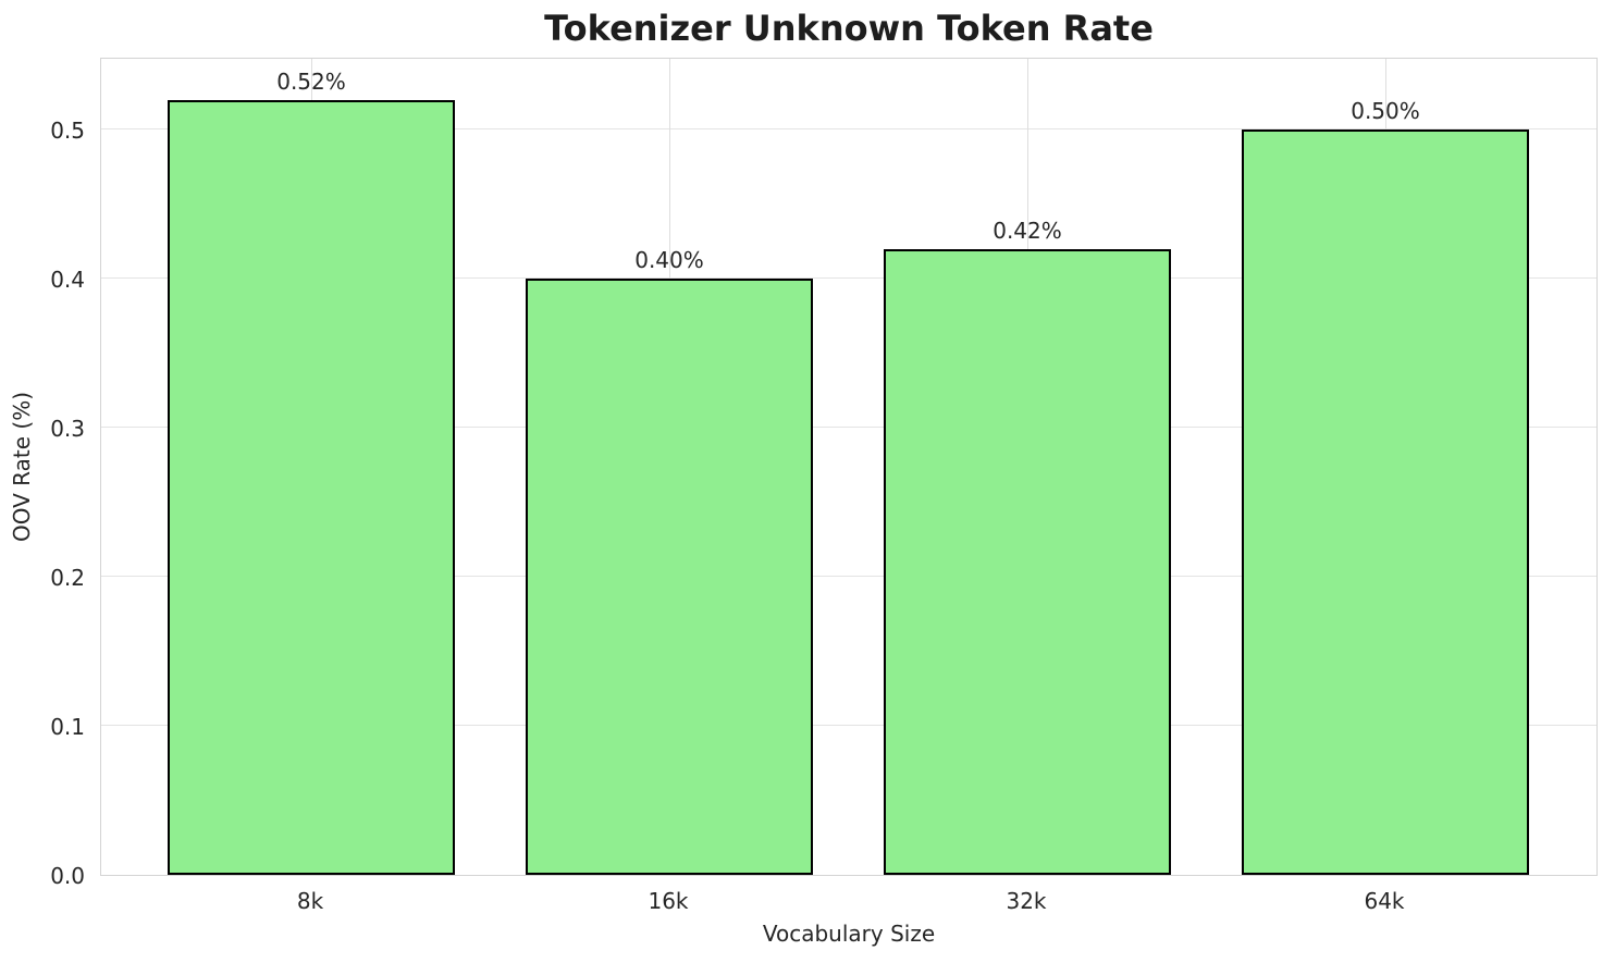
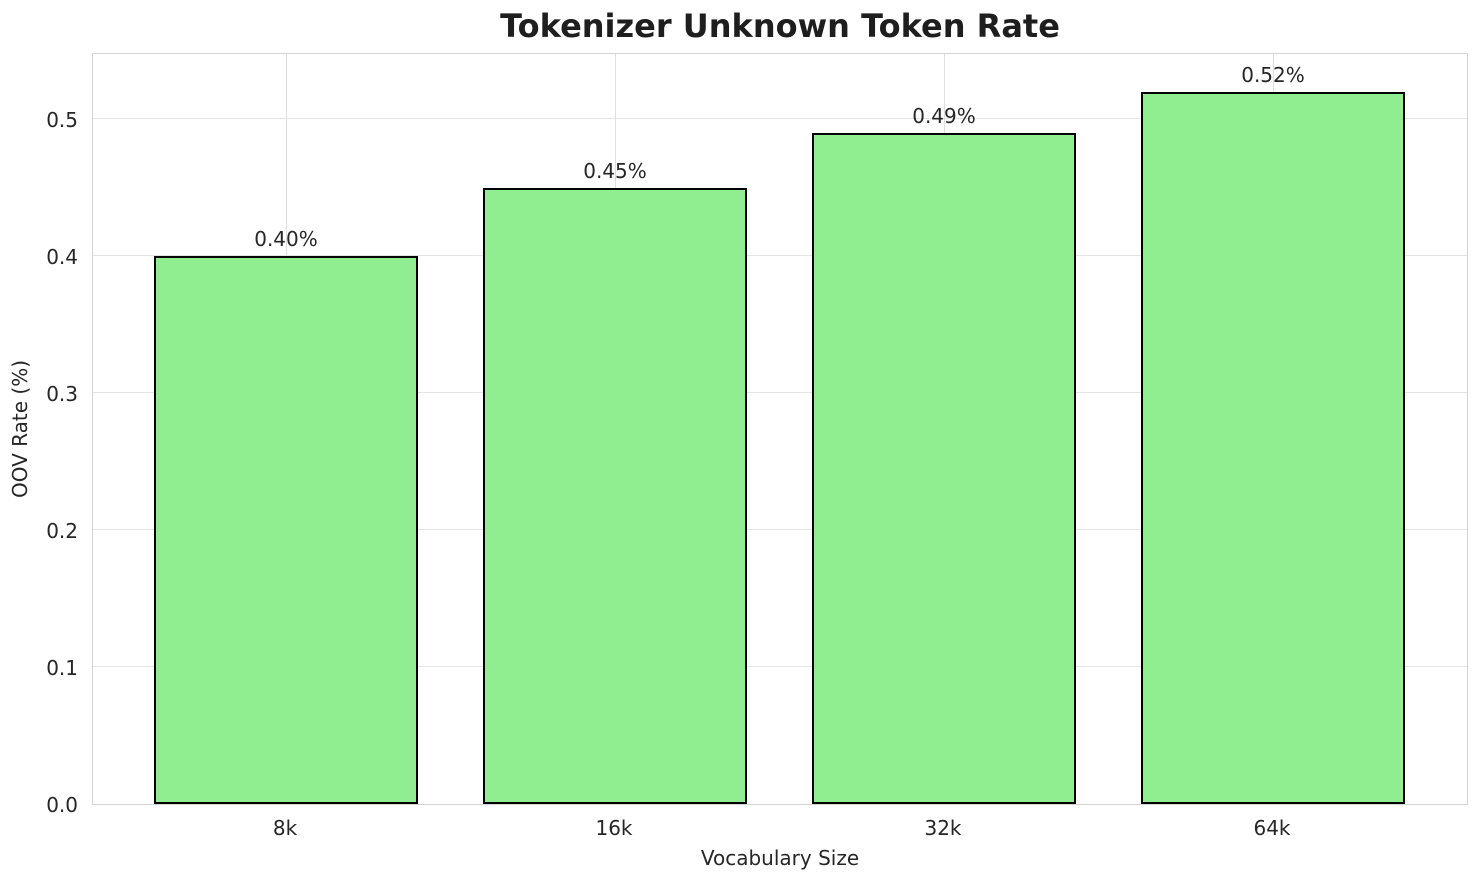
8k: 0.52% -> 0.40%
16k: 0.40% -> 0.45%
32k: 0.42% -> 0.49%
64k: 0.50% -> 0.52%
